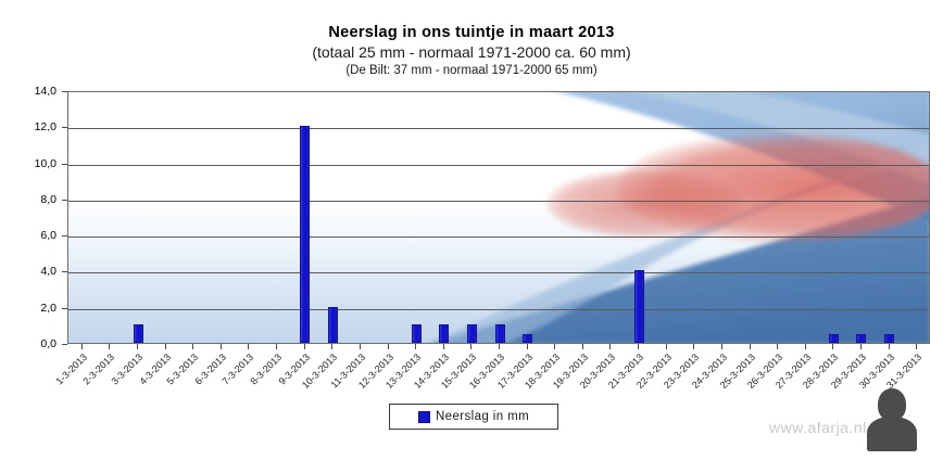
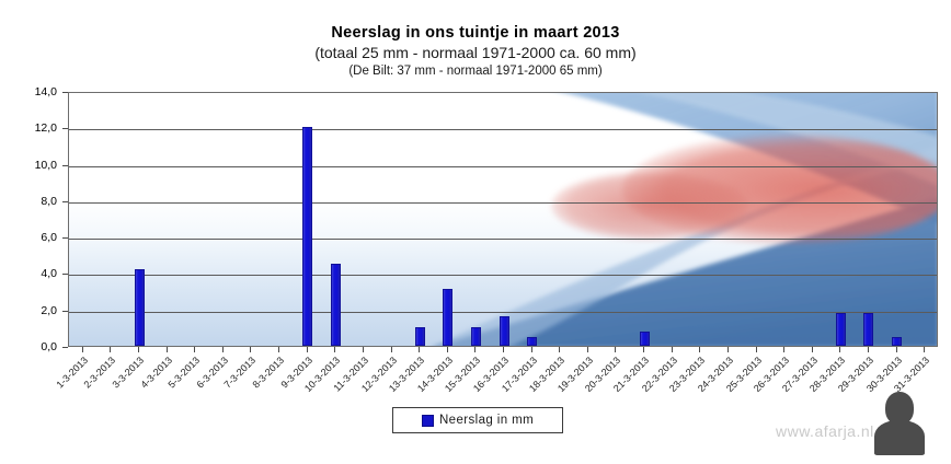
3-3-2013: 1,0 -> 4,2
10-3-2013: 2,0 -> 4,5
14-3-2013: 1,0 -> 3,1
16-3-2013: 1,0 -> 1,6
21-3-2013: 4,0 -> 0,8
28-3-2013: 0,5 -> 1,8
29-3-2013: 0,5 -> 1,8
